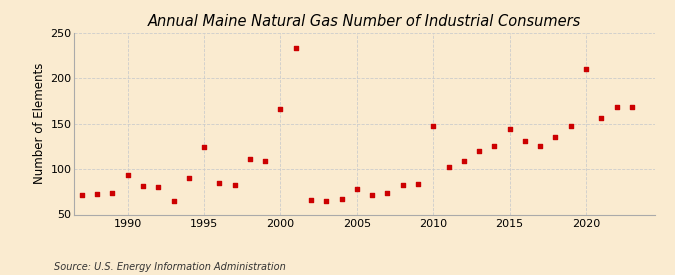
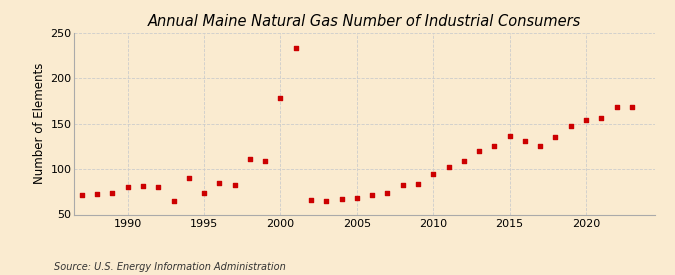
1990: 94 -> 80
1995: 124 -> 74
2000: 166 -> 178
2005: 78 -> 68
2010: 148 -> 95
2015: 144 -> 137
2020: 210 -> 154
